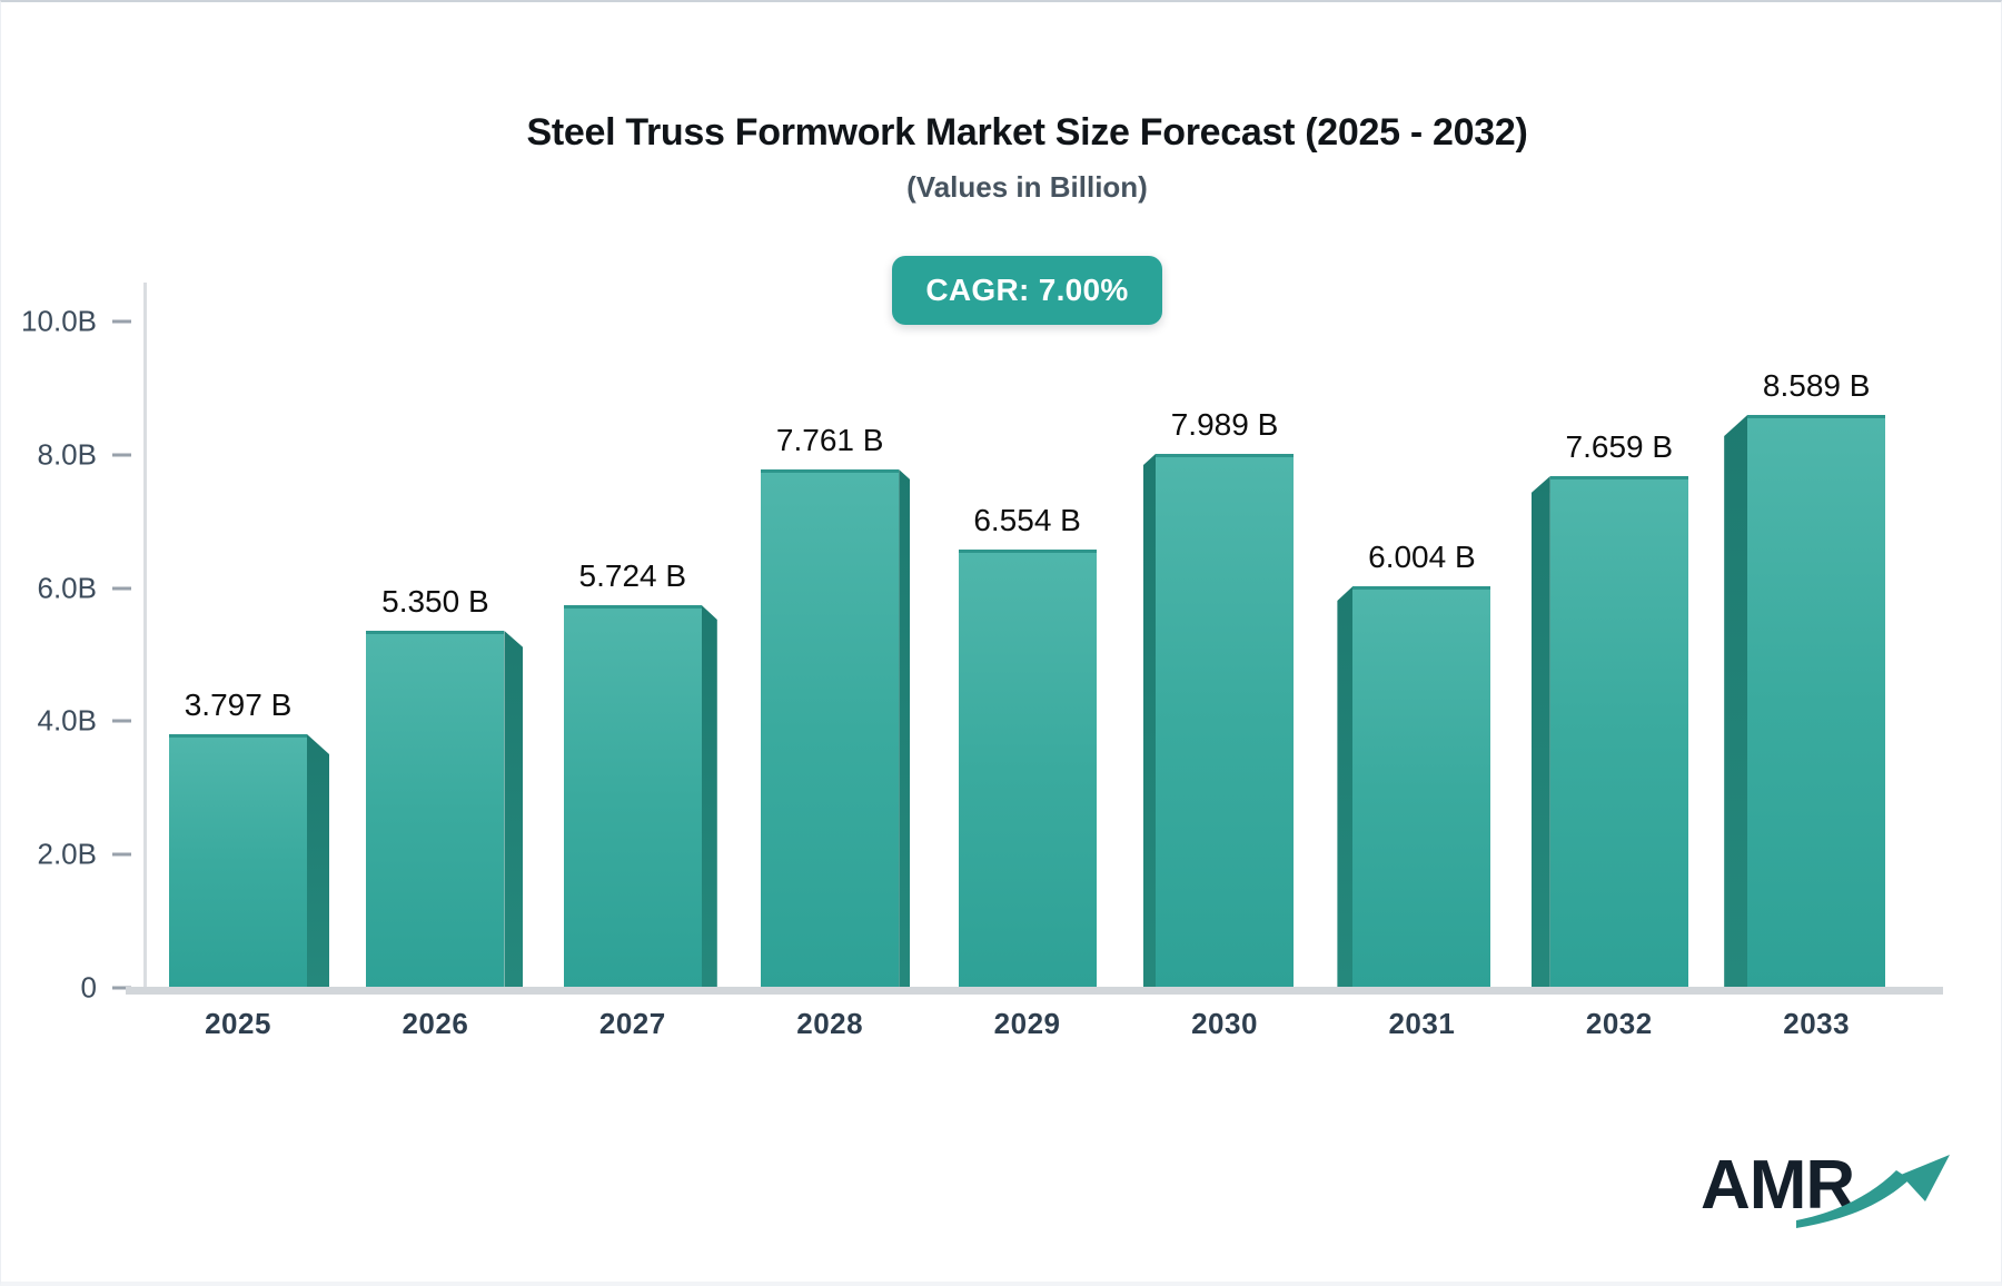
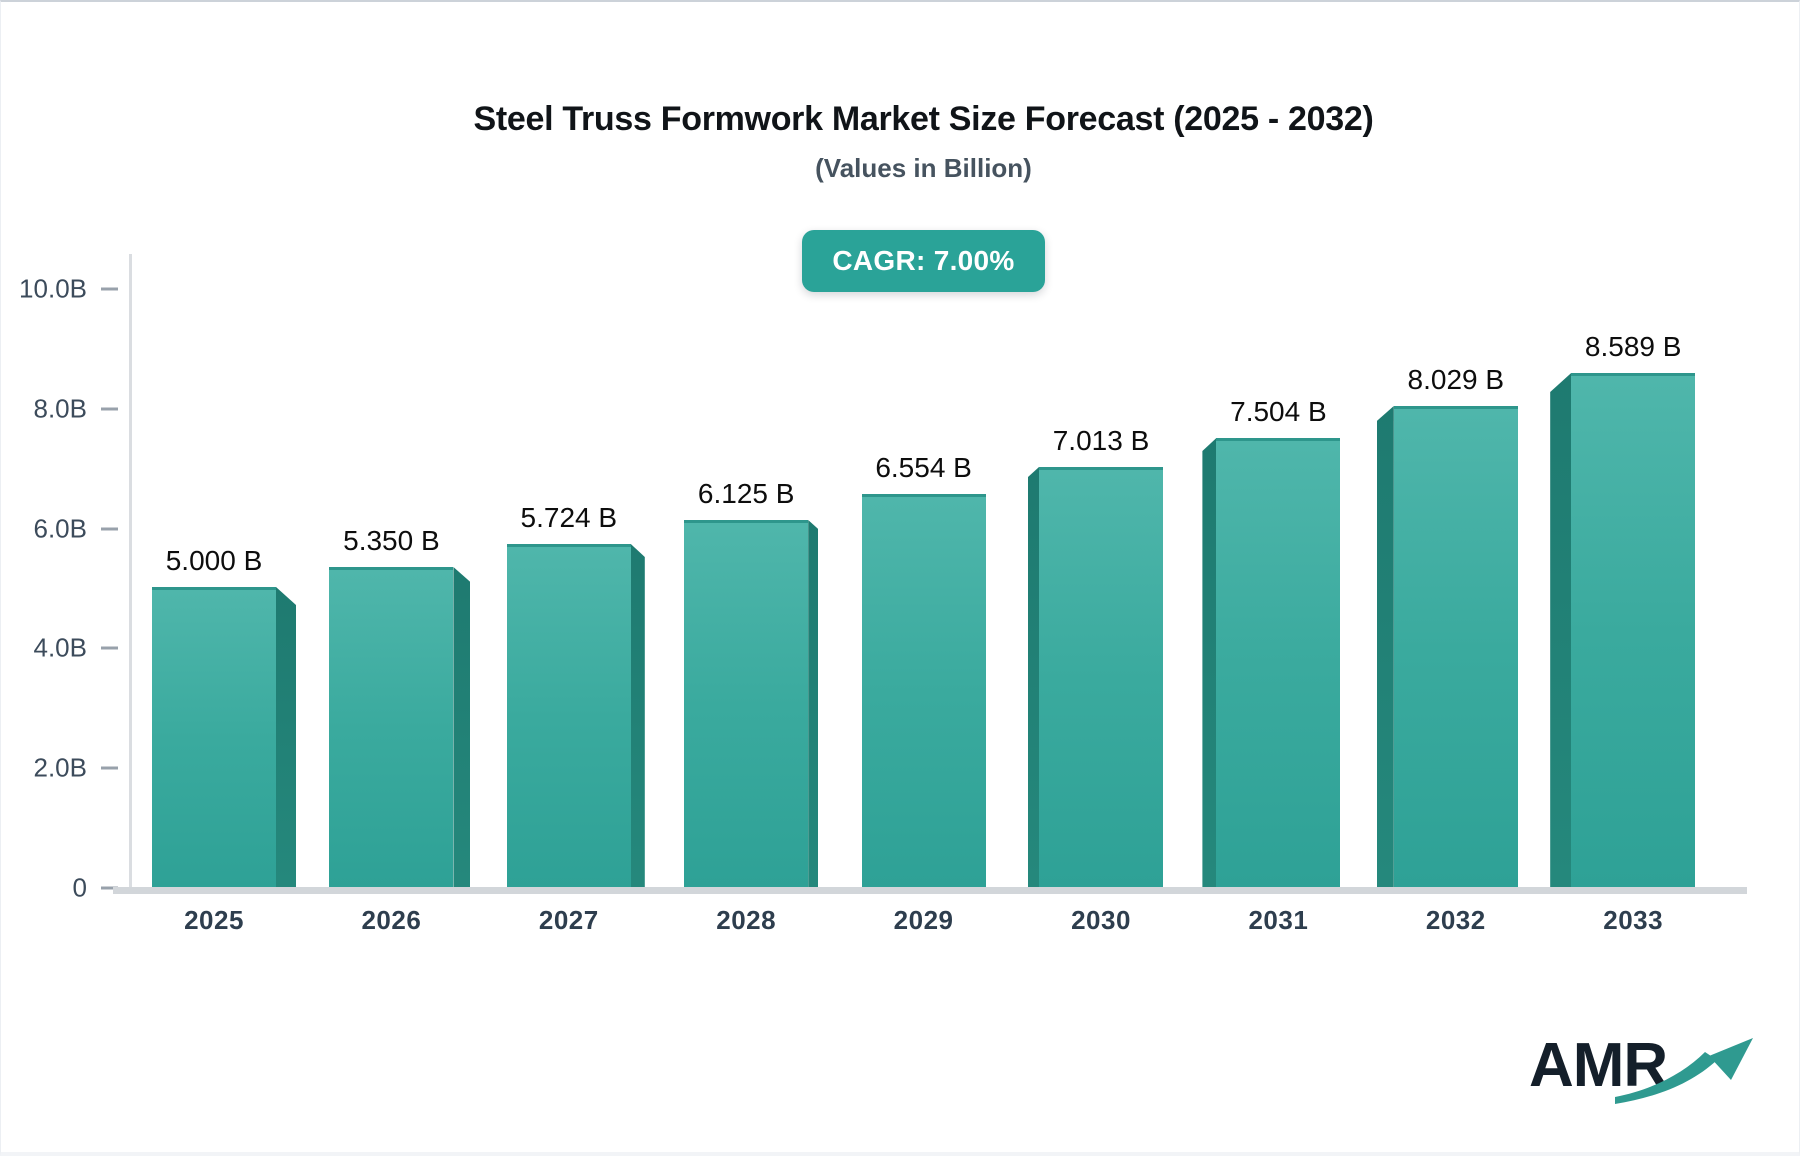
2025: 3.797 -> 5.000
2028: 7.761 -> 6.125
2030: 7.989 -> 7.013
2031: 6.004 -> 7.504
2032: 7.659 -> 8.029
